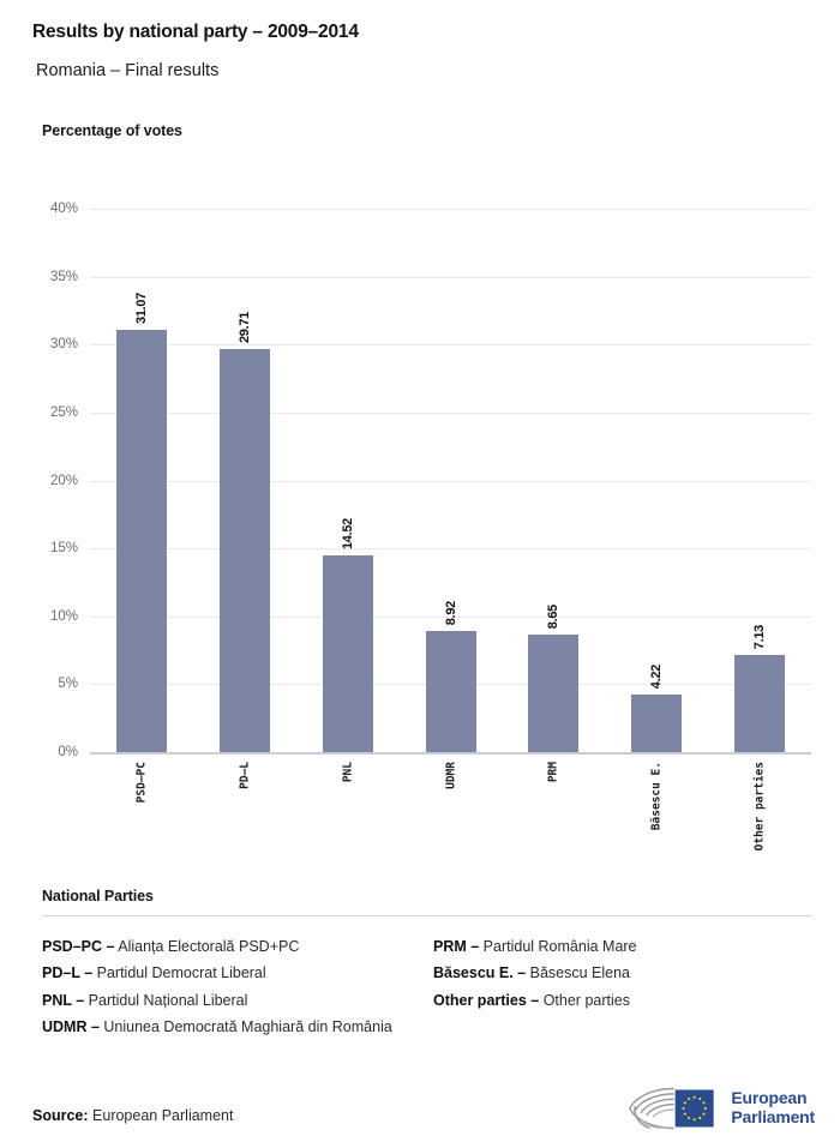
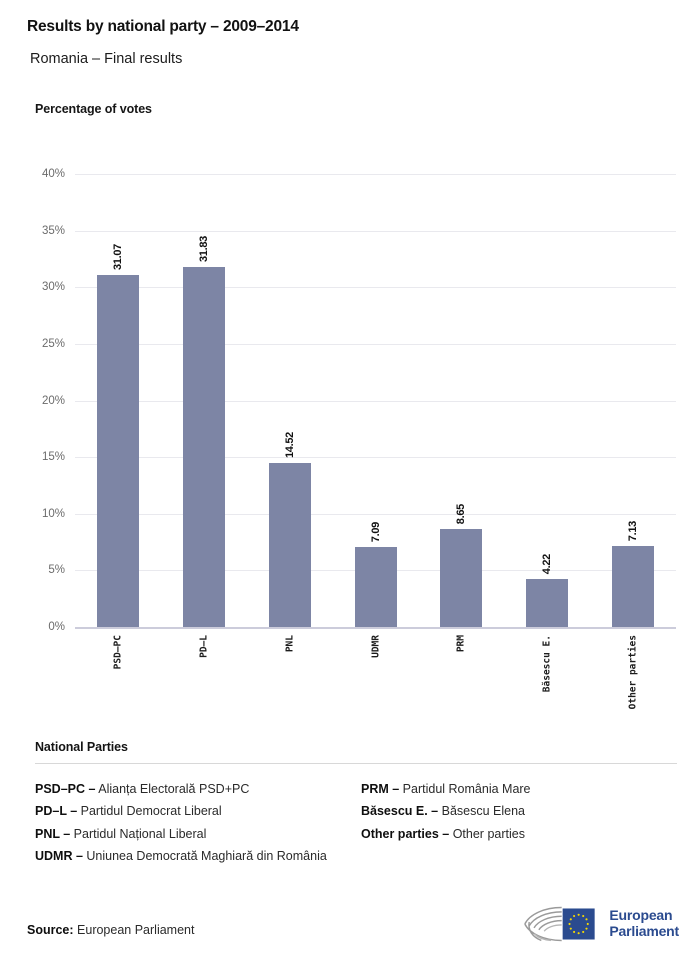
PD–L: 29.71 -> 31.83
UDMR: 8.92 -> 7.09
